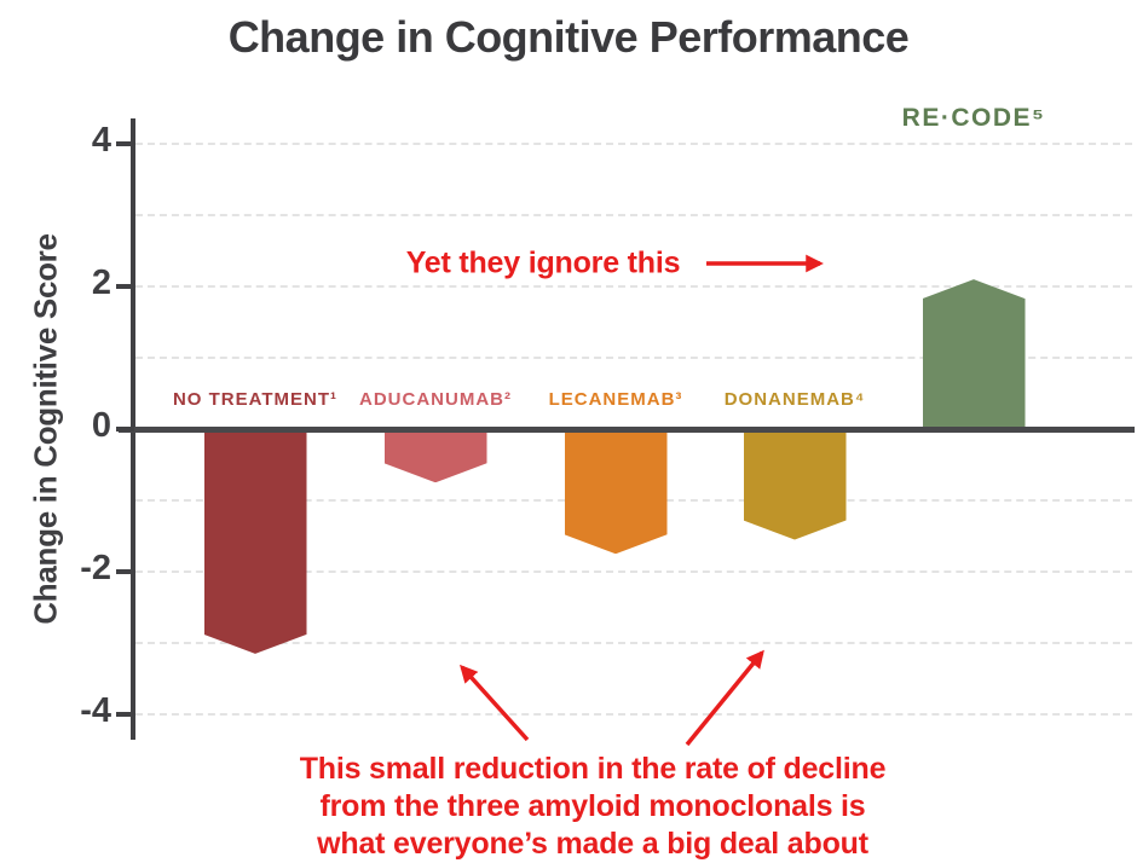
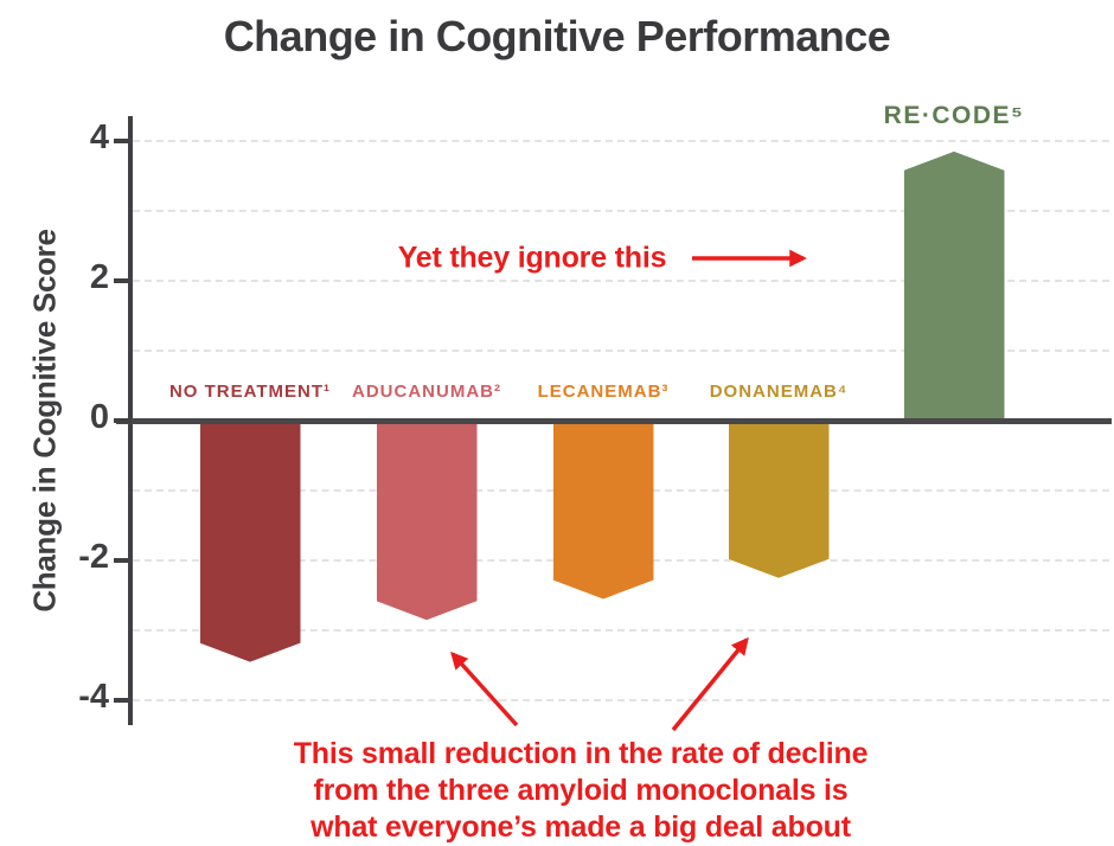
NO TREATMENT¹: -3.1 -> -3.4
ADUCANUMAB²: -0.7 -> -2.8
LECANEMAB³: -1.7 -> -2.5
DONANEMAB⁴: -1.5 -> -2.2
RE·CODE⁵: 2.1 -> 3.9
